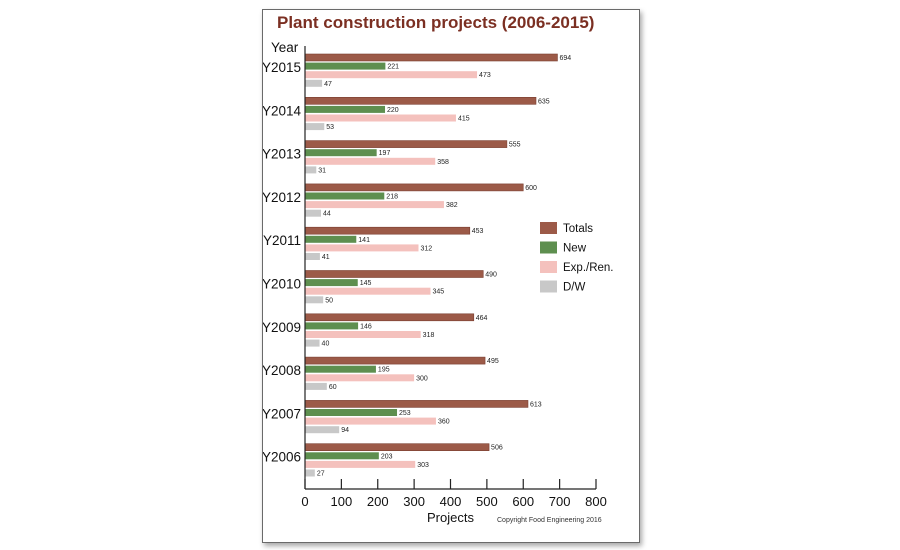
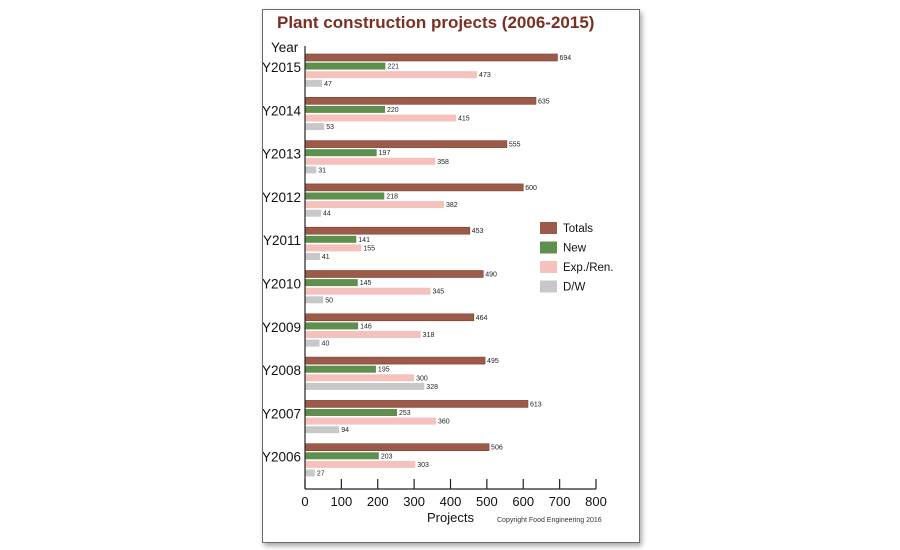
Exp./Ren./Y2011: 312 -> 155
D/W/Y2008: 60 -> 328
